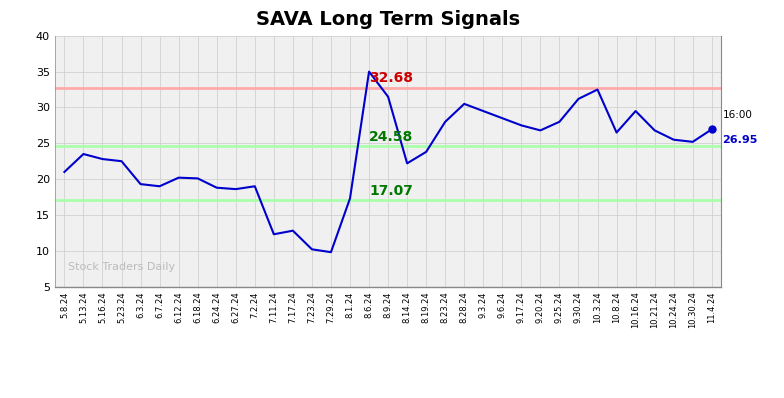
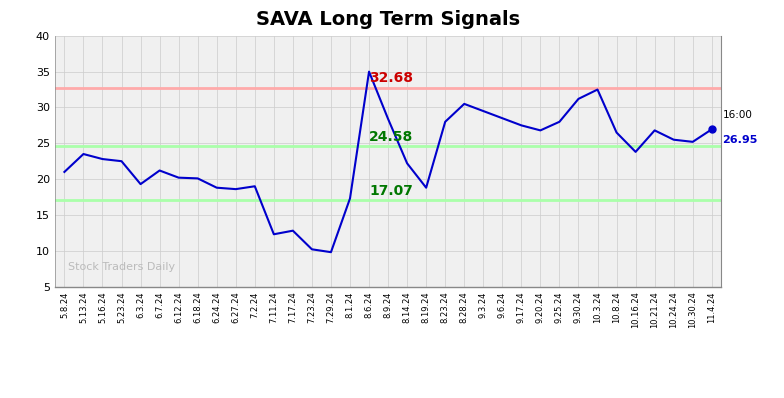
6.7.24: 19.0 -> 21.2
8.9.24: 31.5 -> 28.4
8.19.24: 23.8 -> 18.8
10.16.24: 29.5 -> 23.8
